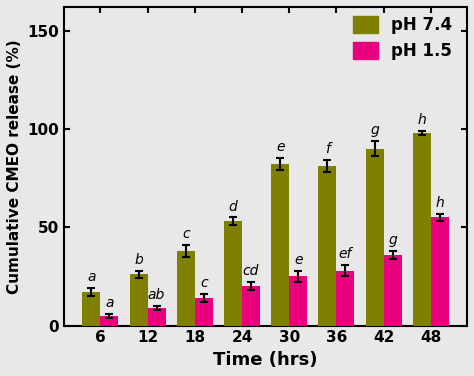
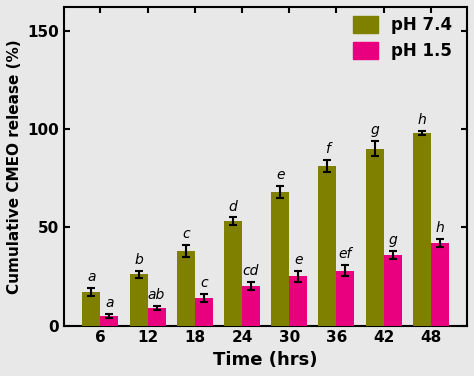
pH 7.4/30: 82 -> 68
pH 1.5/48: 55 -> 42
